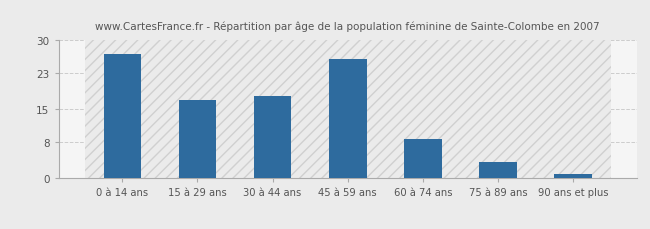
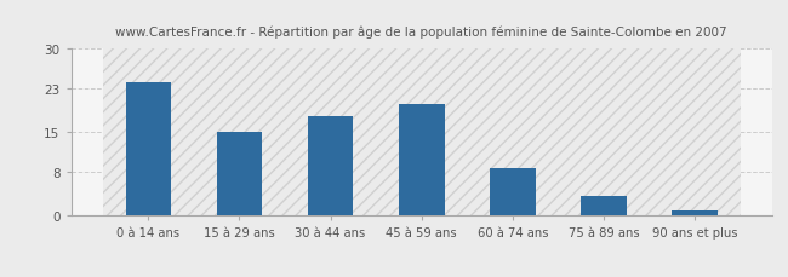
0 à 14 ans: 27.0 -> 24.0
15 à 29 ans: 17.0 -> 15.0
45 à 59 ans: 26.0 -> 20.0
